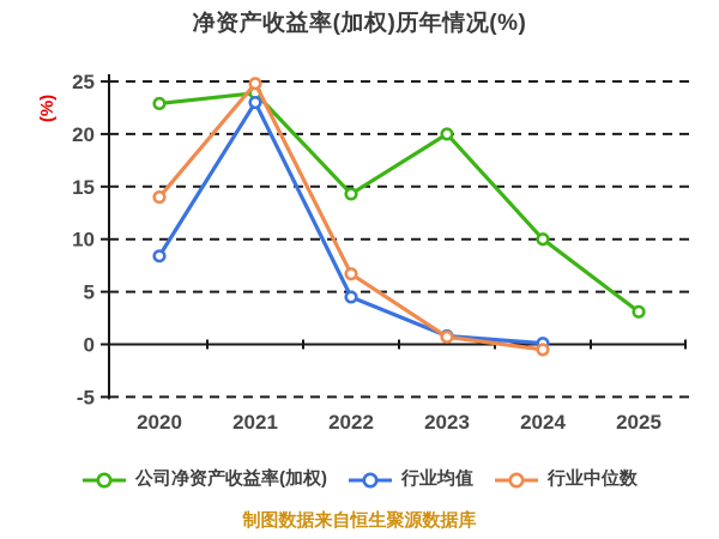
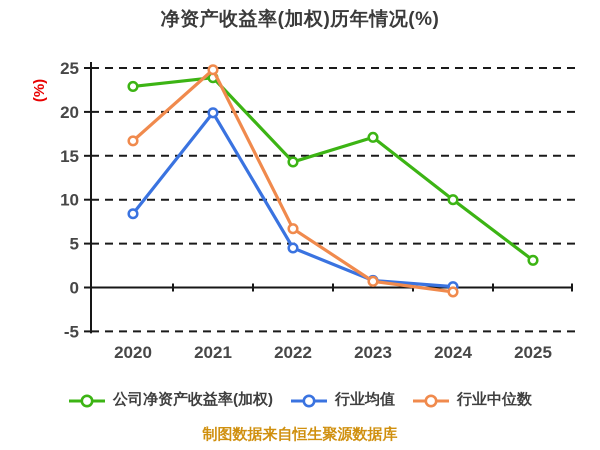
行业中位数/2020: 14 -> 17
行业均值/2021: 23 -> 20
公司净资产收益率(加权)/2023: 20 -> 17
